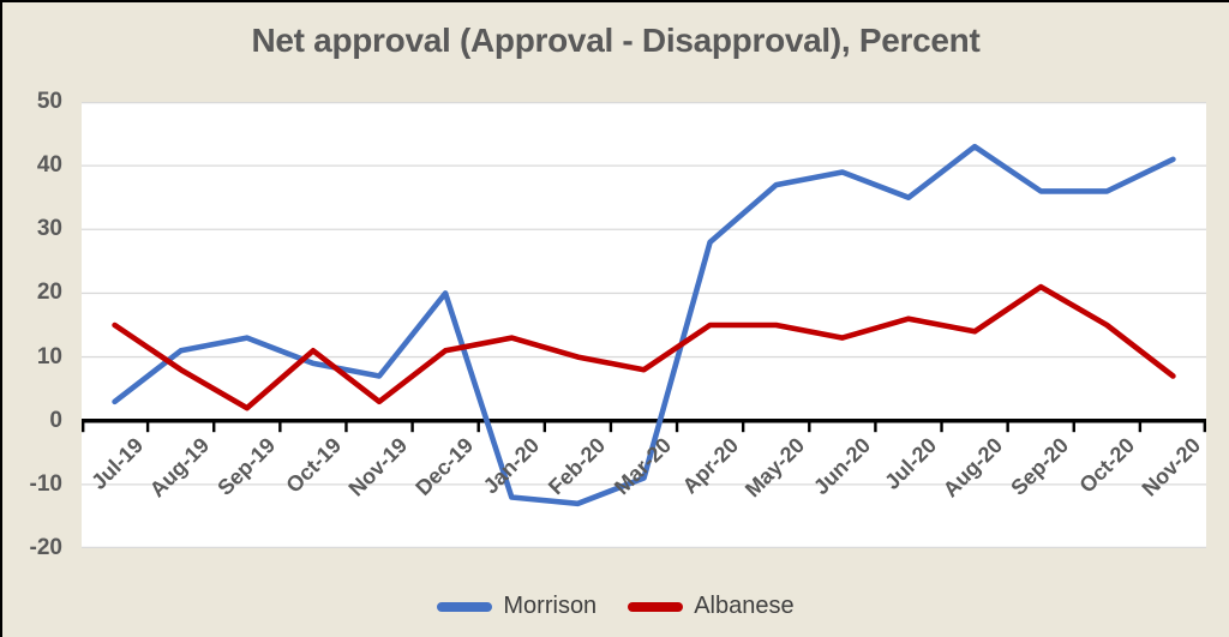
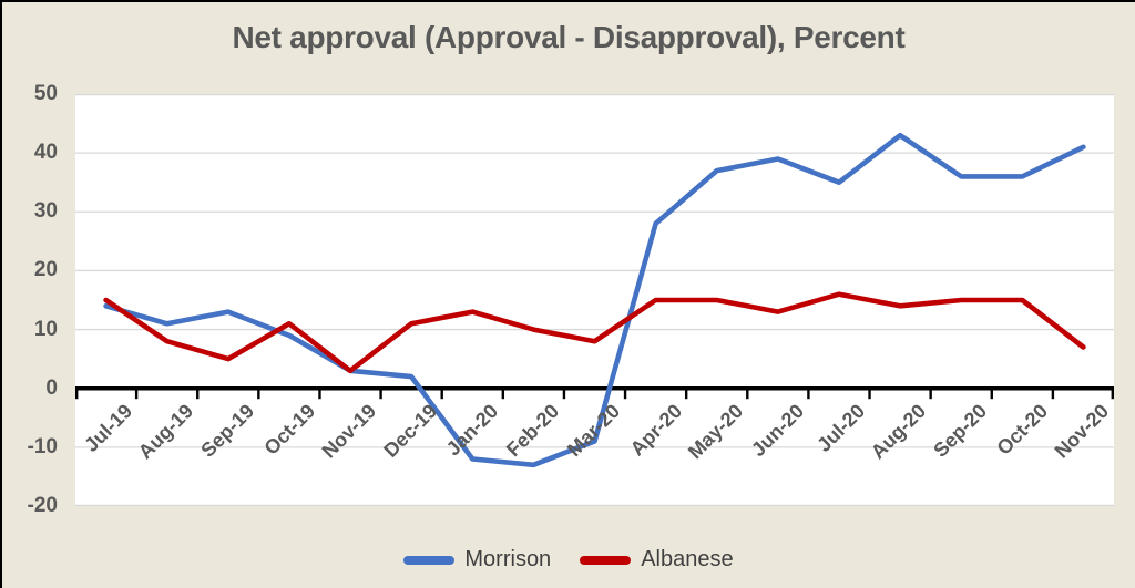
Morrison/Jul-19: 3 -> 14
Albanese/Sep-19: 2 -> 5
Morrison/Nov-19: 7 -> 3
Morrison/Dec-19: 20 -> 2
Albanese/Sep-20: 21 -> 15
